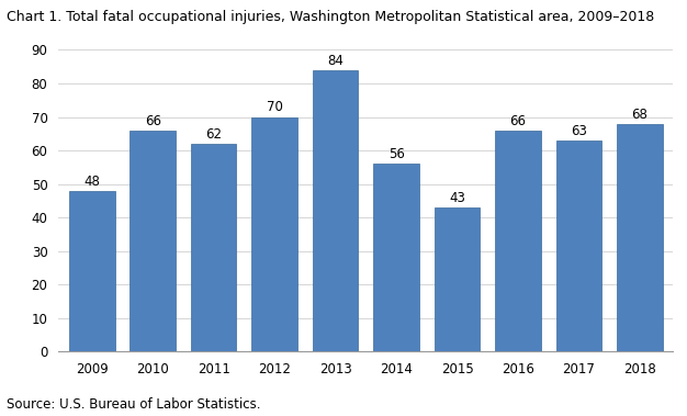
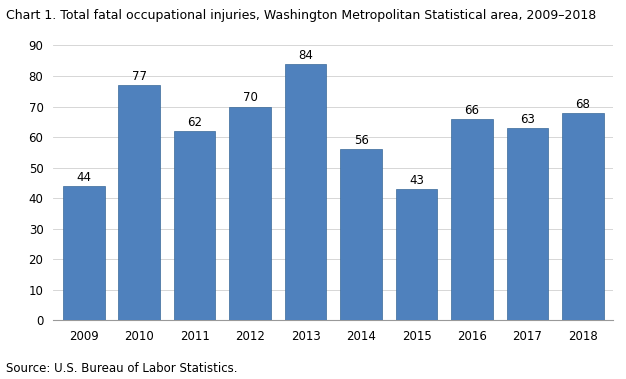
2009: 48 -> 44
2010: 66 -> 77
